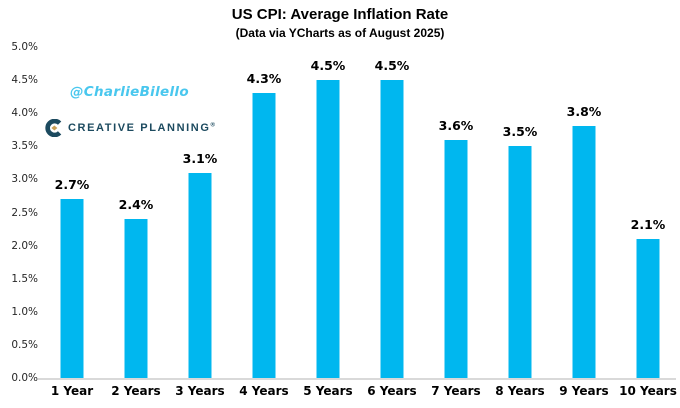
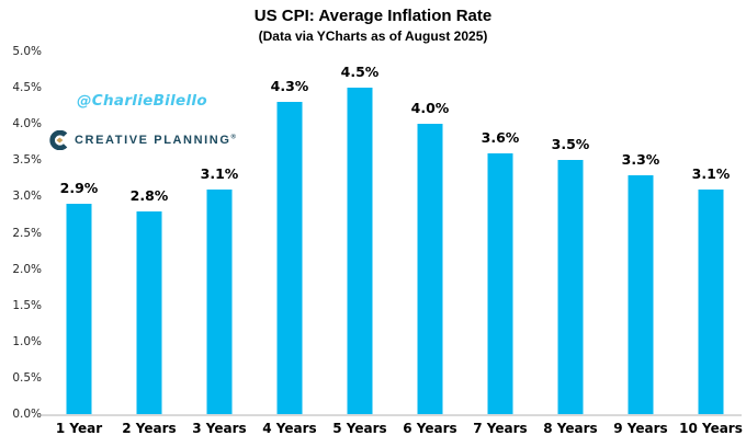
1 Year: 2.7% -> 2.9%
2 Years: 2.4% -> 2.8%
6 Years: 4.5% -> 4.0%
9 Years: 3.8% -> 3.3%
10 Years: 2.1% -> 3.1%
